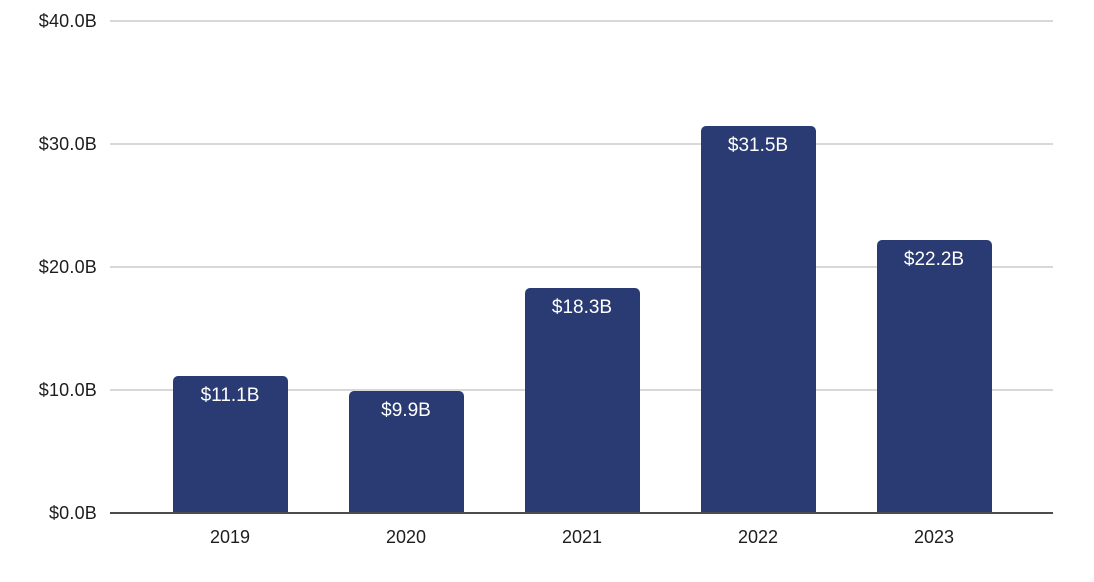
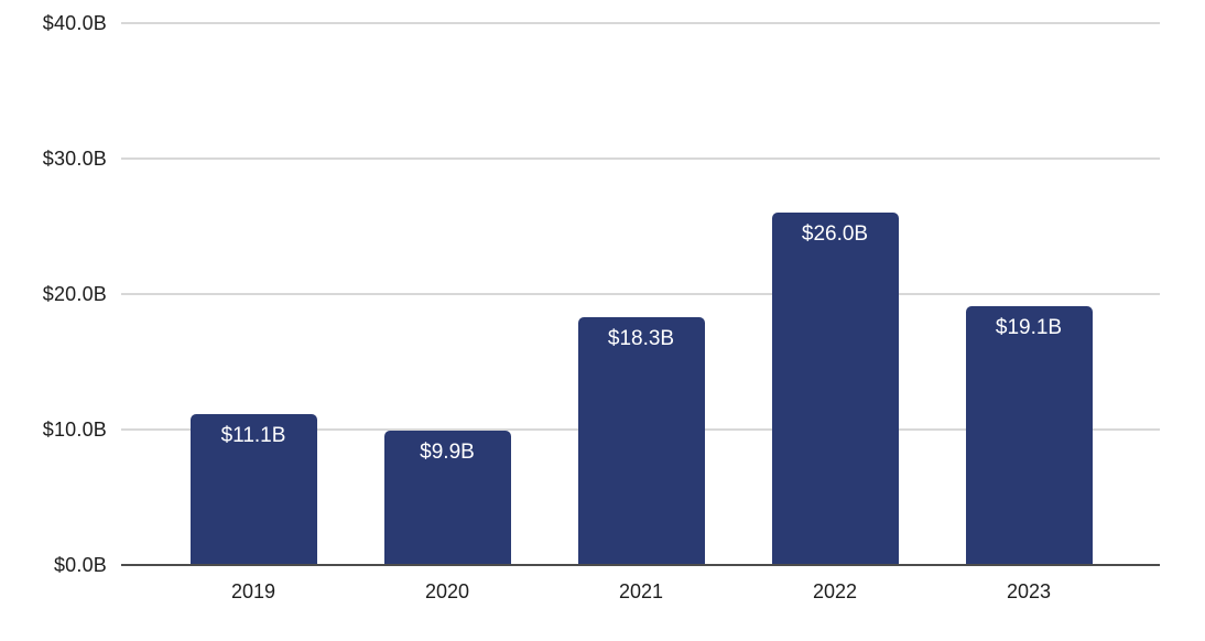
2022: $31.5B -> $26.0B
2023: $22.2B -> $19.1B
